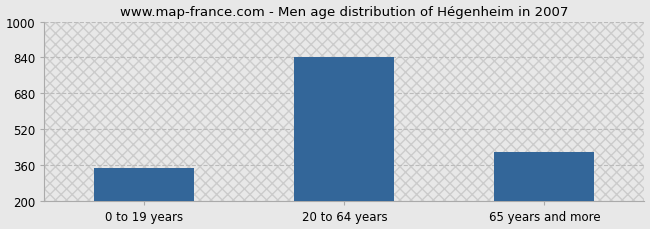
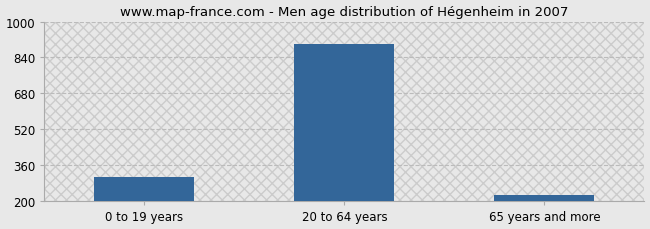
0 to 19 years: 350 -> 310
20 to 64 years: 840 -> 900
65 years and more: 420 -> 230
